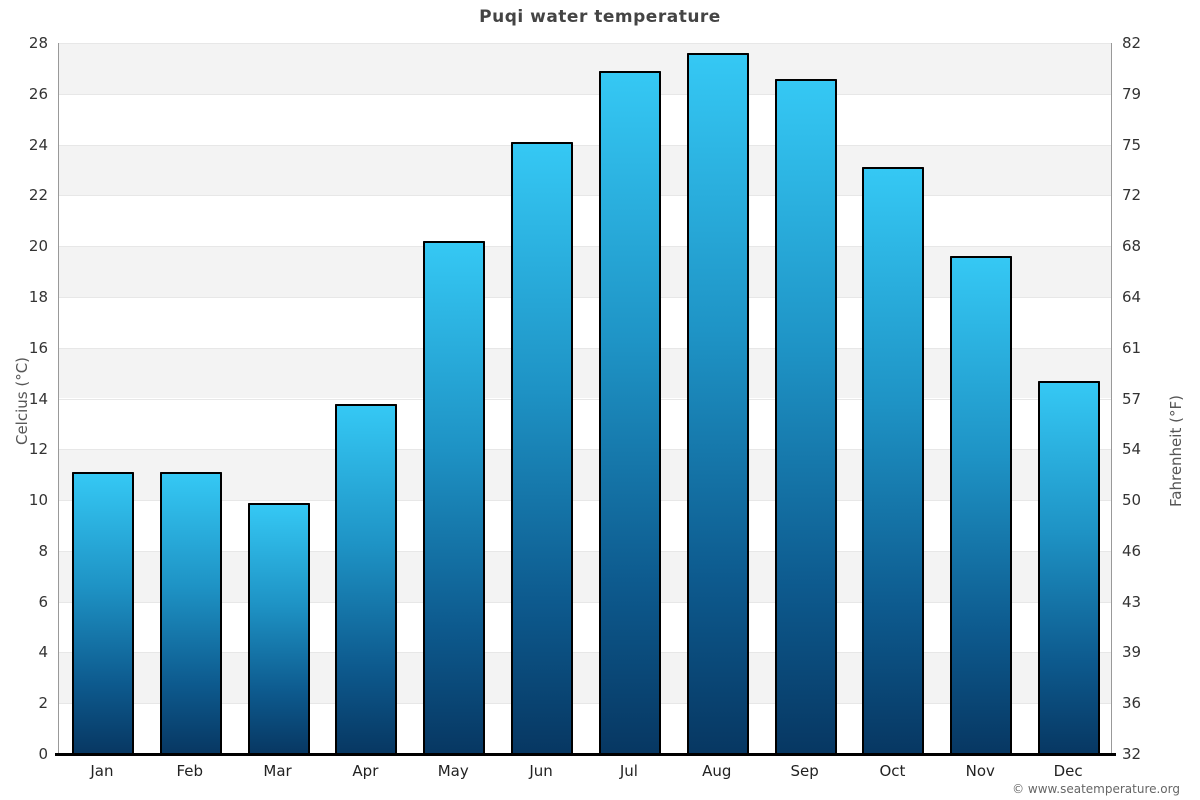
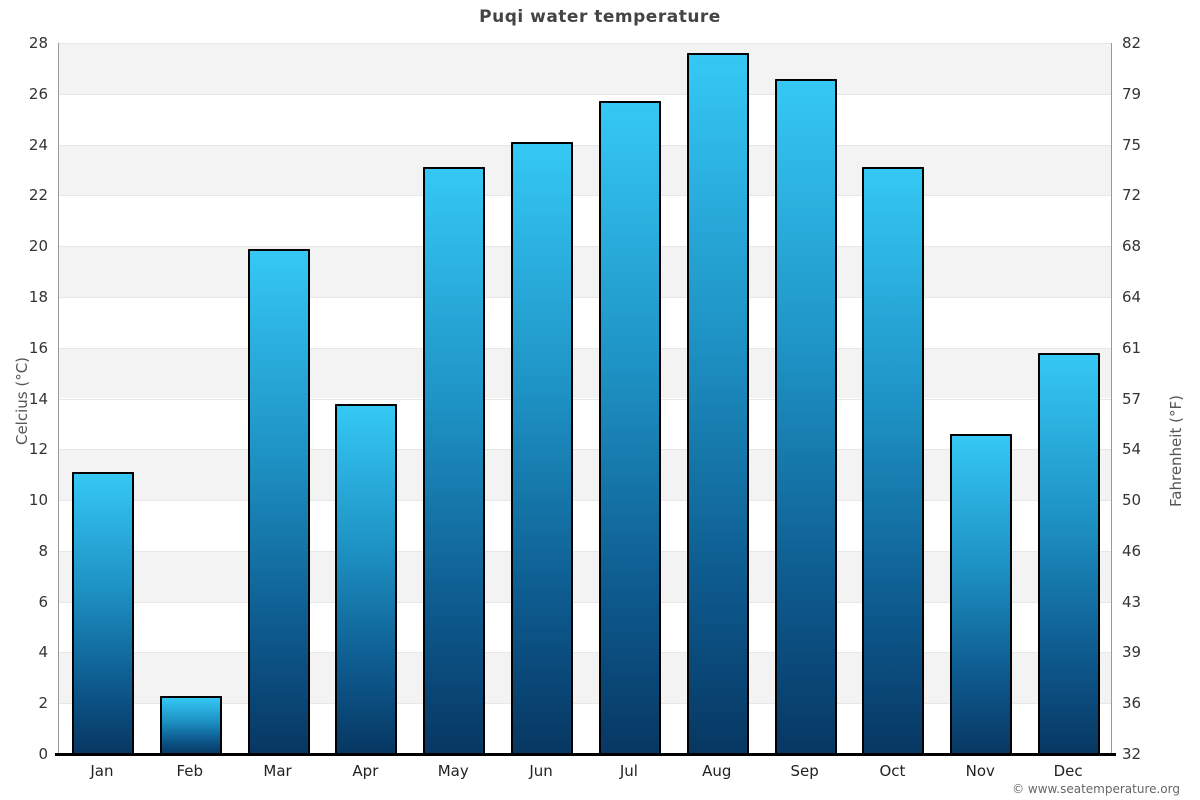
Feb: 11.1 -> 2.3
Mar: 9.9 -> 19.9
May: 20.2 -> 23.1
Jul: 26.9 -> 25.7
Nov: 19.6 -> 12.6
Dec: 14.7 -> 15.8
